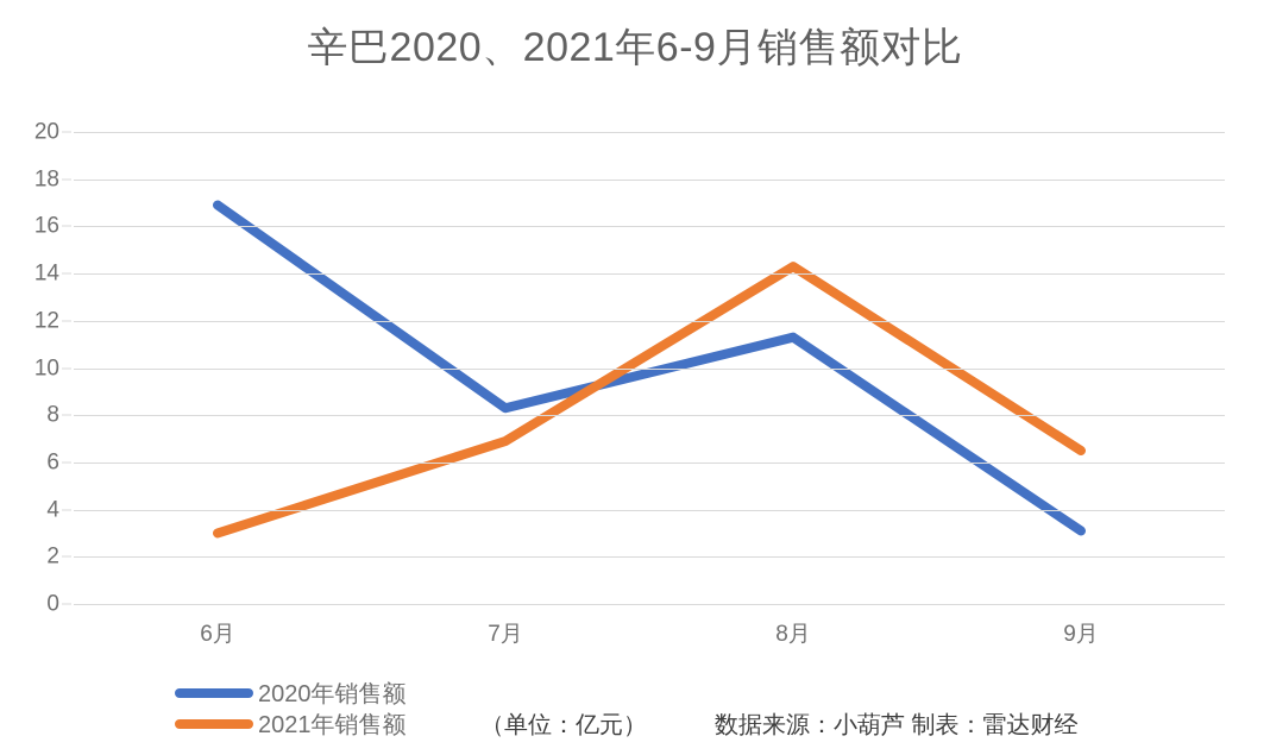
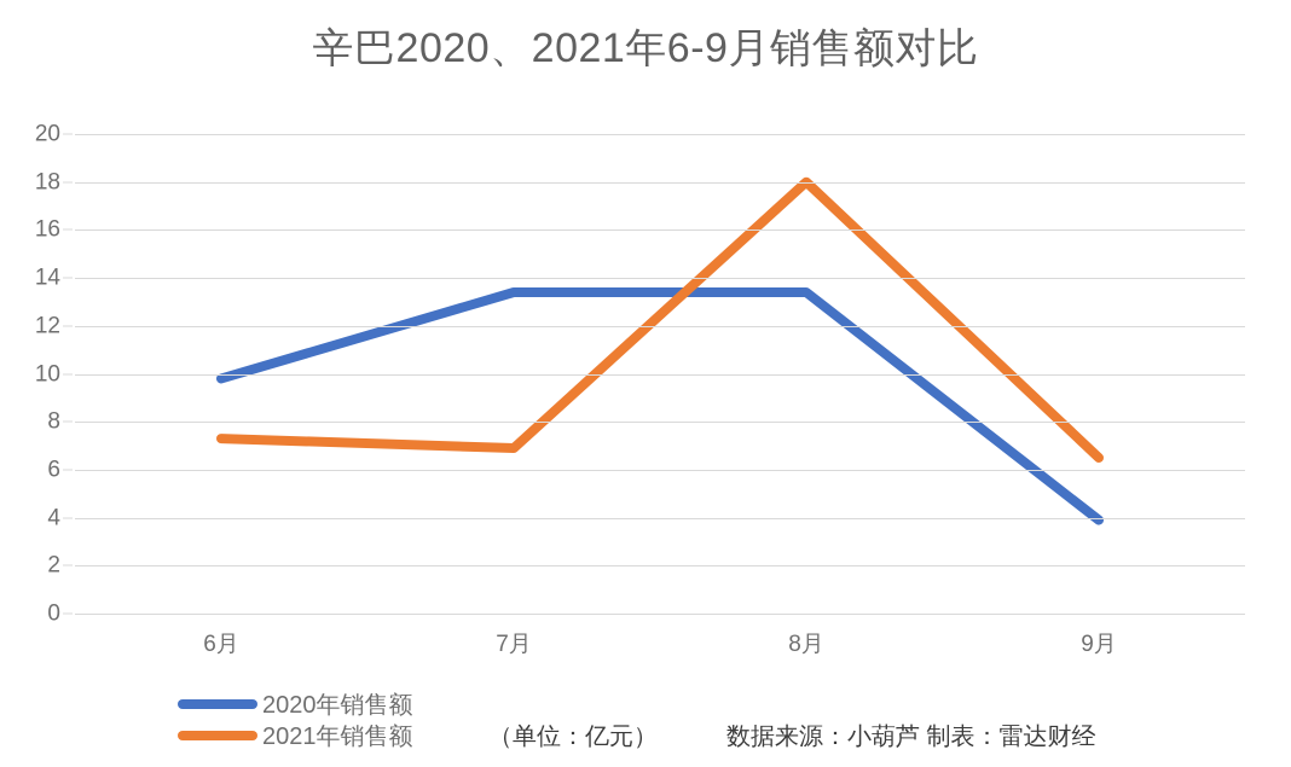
2020年销售额/6月: 16.9 -> 9.8
2021年销售额/6月: 3.0 -> 7.3
2020年销售额/7月: 8.3 -> 13.4
2020年销售额/8月: 11.3 -> 13.4
2021年销售额/8月: 14.3 -> 18.0
2020年销售额/9月: 3.1 -> 3.9
